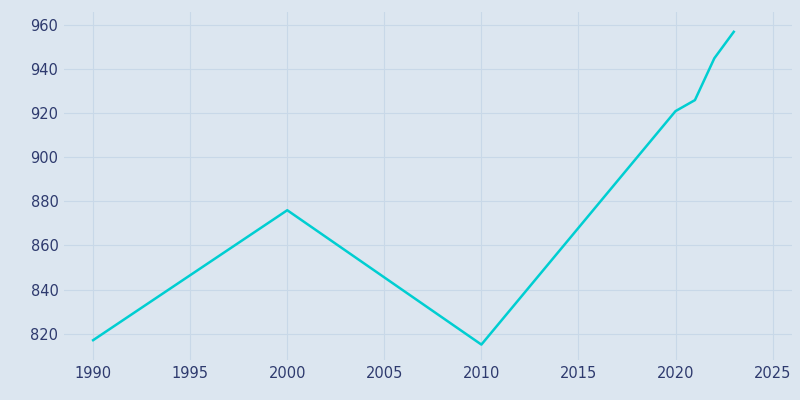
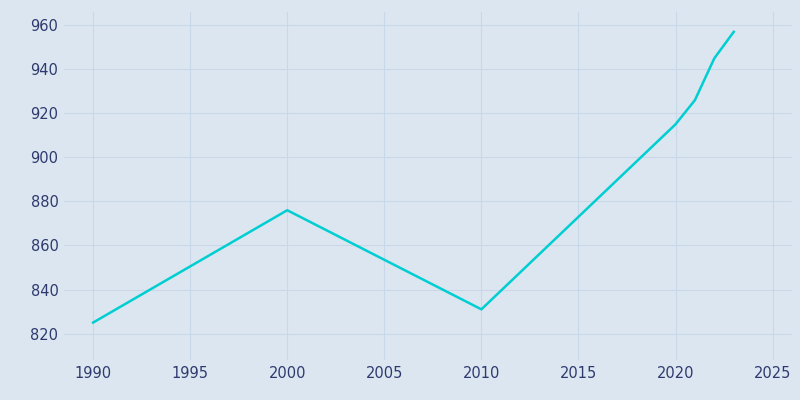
1990: 817 -> 825
2010: 815 -> 831
2020: 921 -> 915
